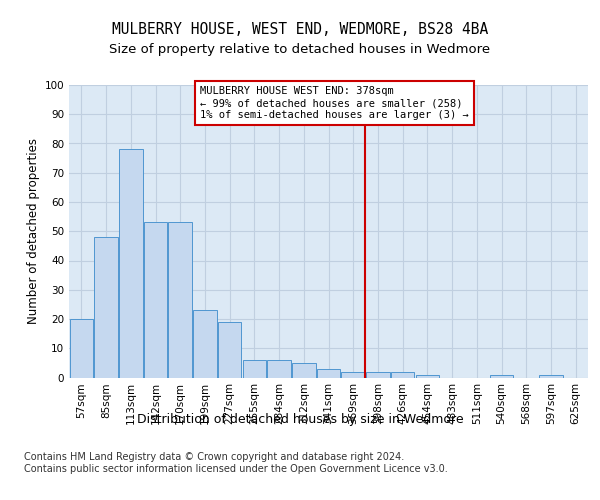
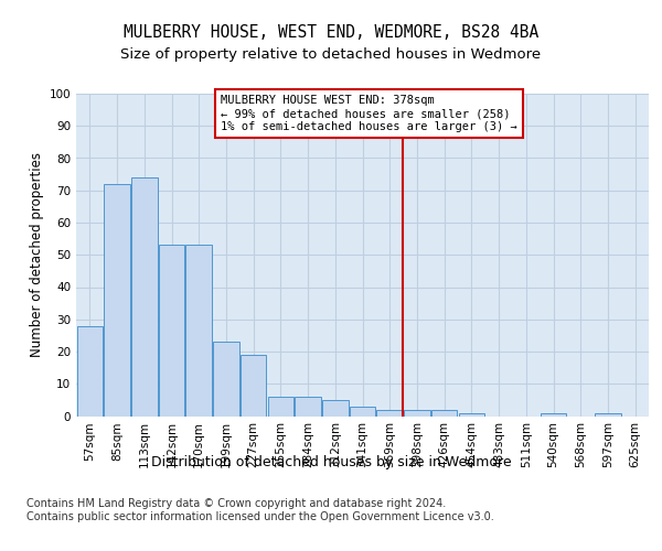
57sqm: 20 -> 28
85sqm: 48 -> 72
113sqm: 78 -> 74
